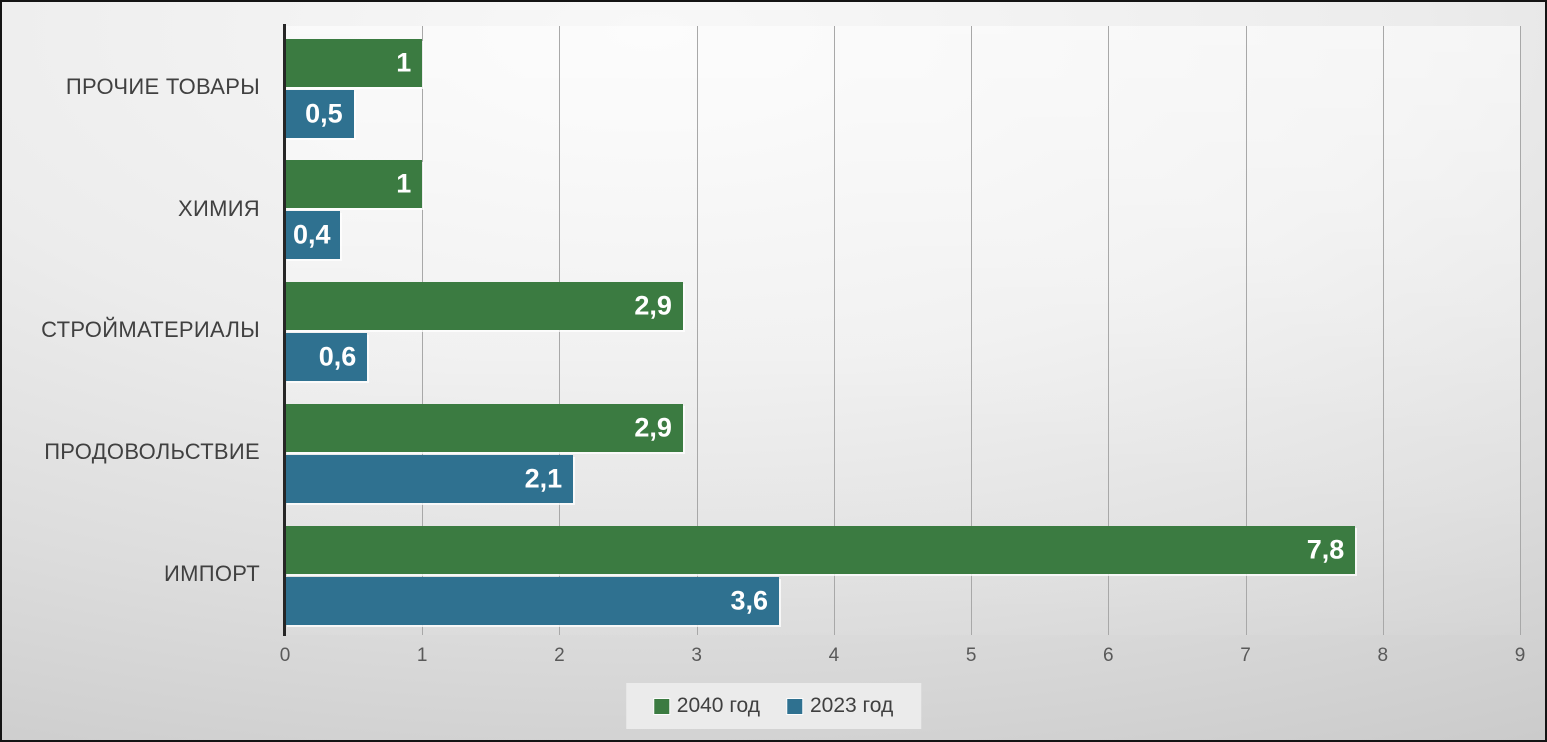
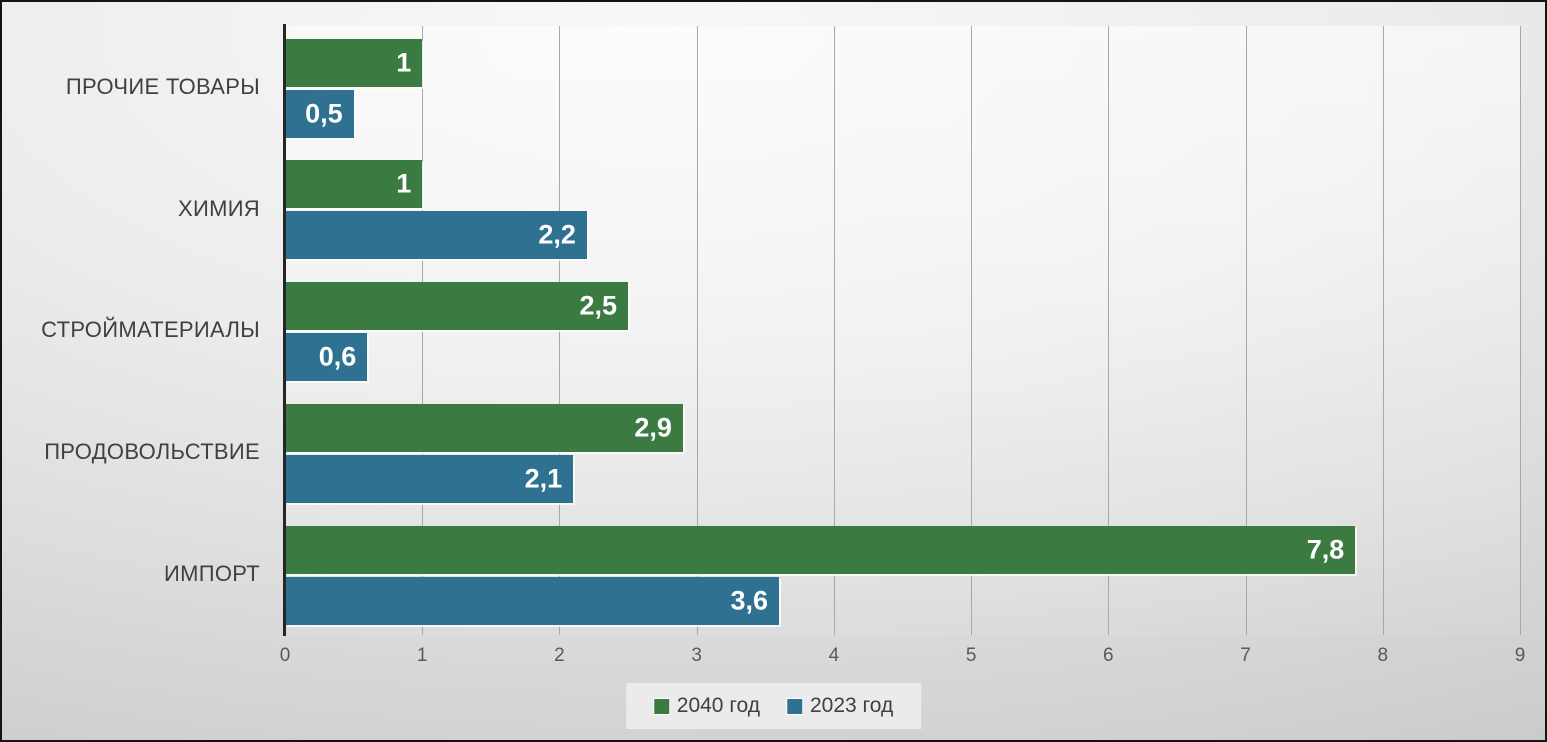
2023 год/ХИМИЯ: 0,4 -> 2,2
2040 год/СТРОЙМАТЕРИАЛЫ: 2,9 -> 2,5
